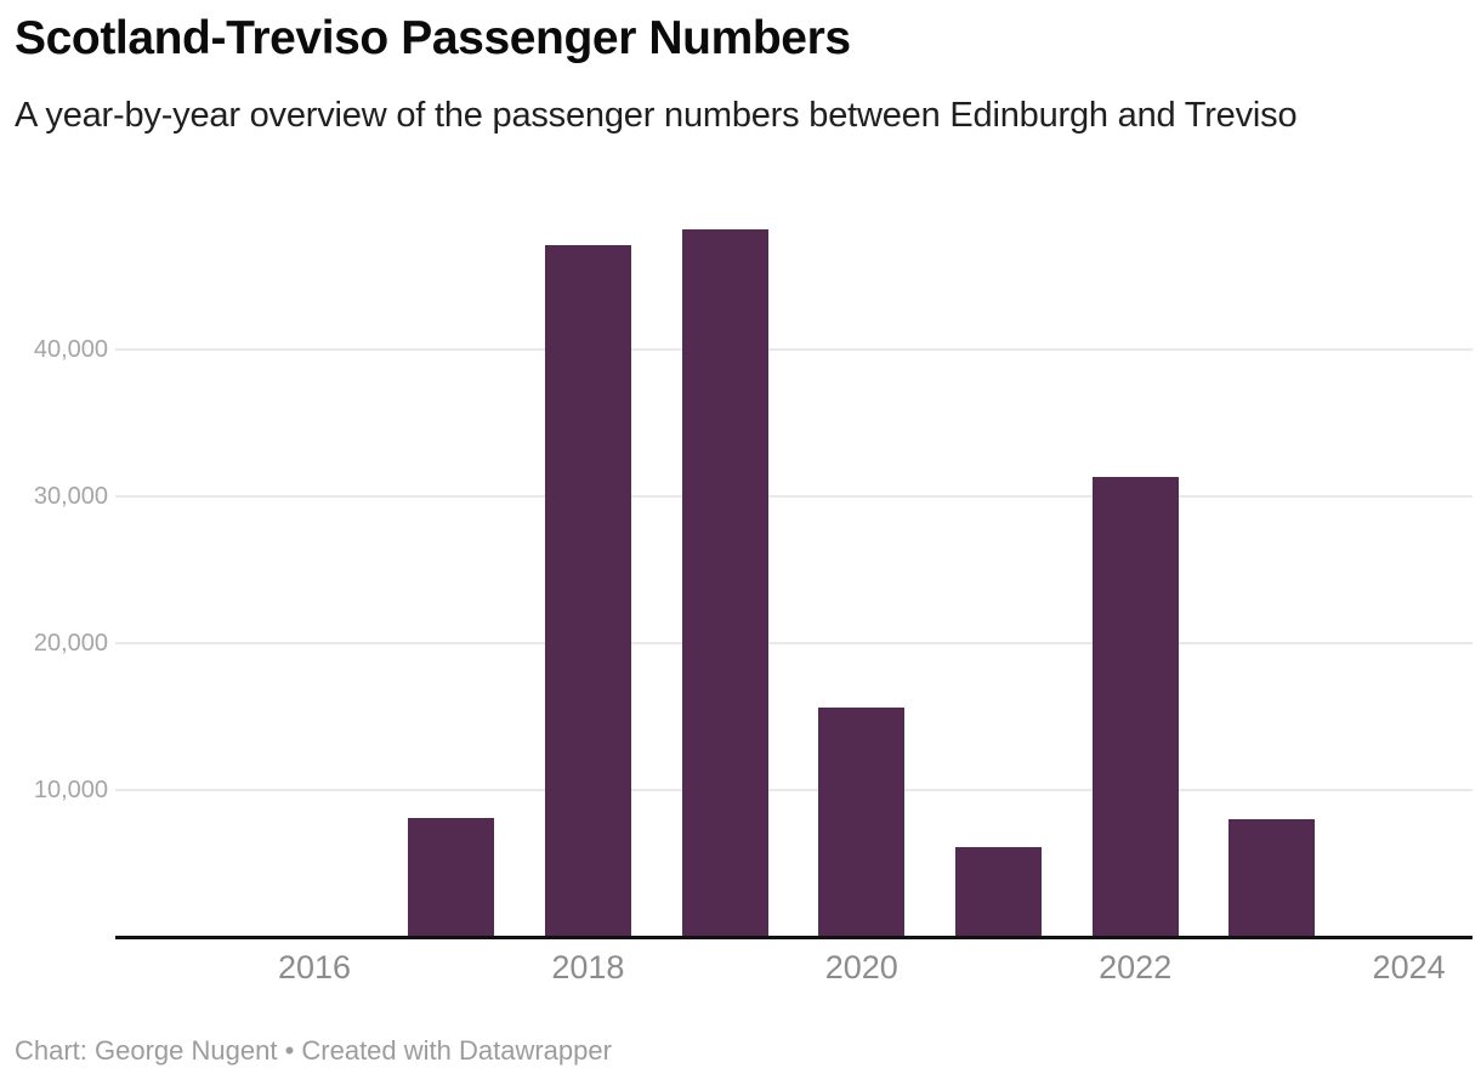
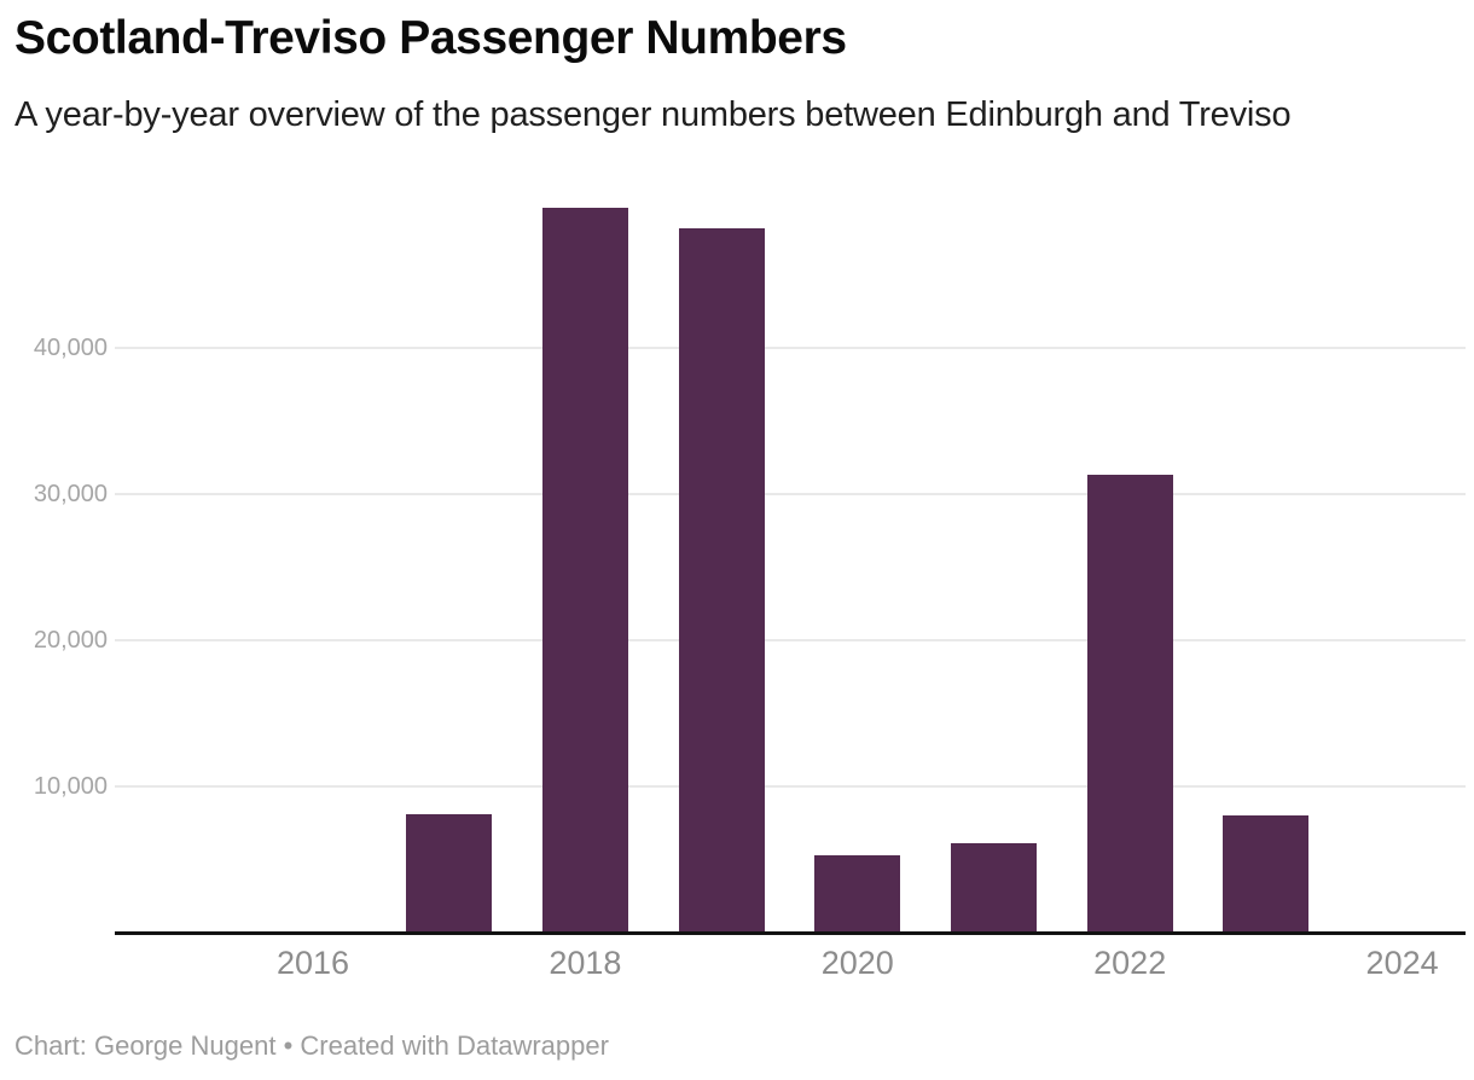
2018: 47100 -> 49600
2020: 15600 -> 5300
